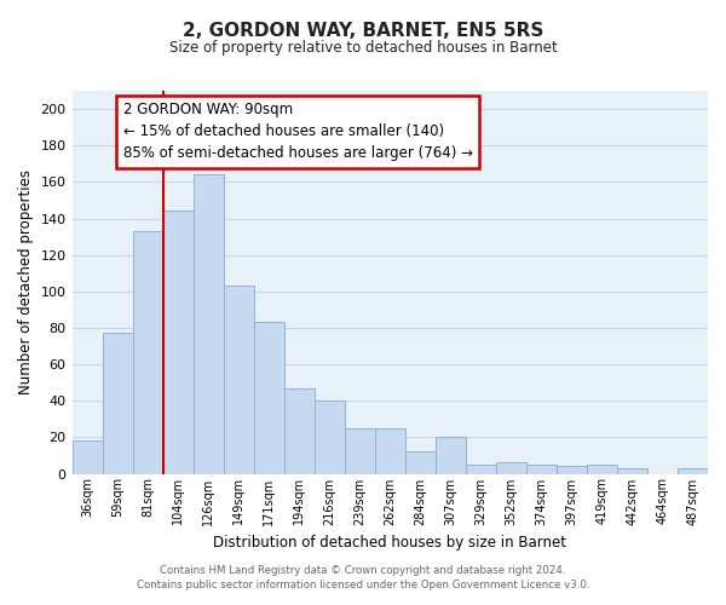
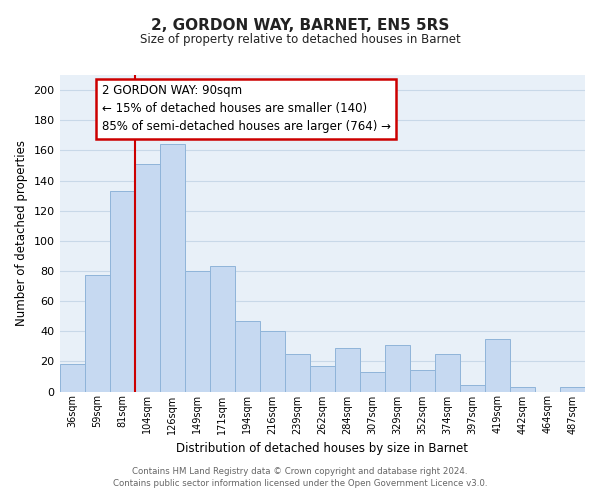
104sqm: 144 -> 151
149sqm: 103 -> 80
262sqm: 25 -> 17
284sqm: 12 -> 29
307sqm: 20 -> 13
329sqm: 5 -> 31
352sqm: 6 -> 14
374sqm: 5 -> 25
419sqm: 5 -> 35
